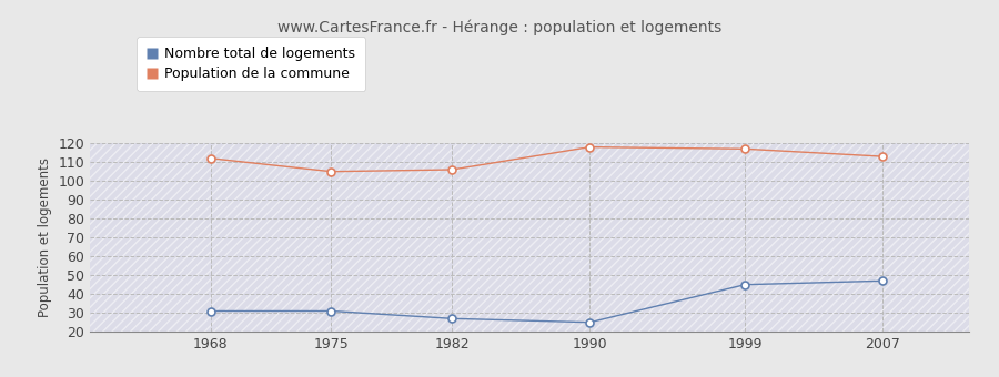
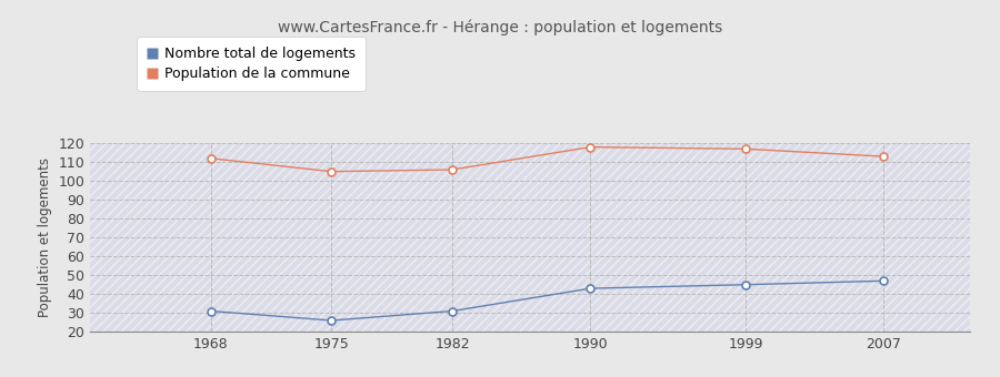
Nombre total de logements/1975: 31 -> 26
Nombre total de logements/1982: 27 -> 31
Nombre total de logements/1990: 25 -> 43
